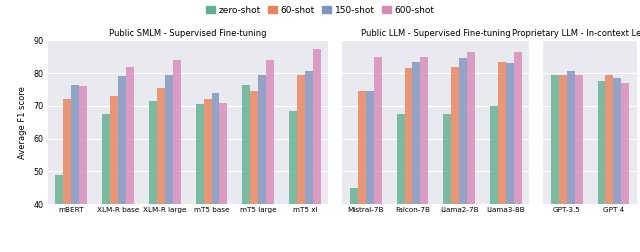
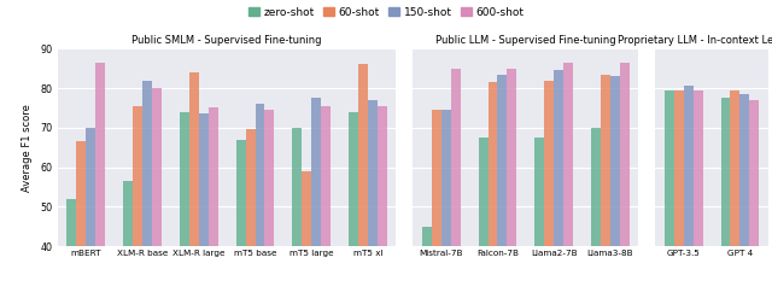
Public SMLM - Supervised Fine-tuning/zero-shot/mBERT: 49.0 -> 52.0
Public SMLM - Supervised Fine-tuning/60-shot/mBERT: 72.0 -> 66.5
Public SMLM - Supervised Fine-tuning/150-shot/mBERT: 76.5 -> 70.0
Public SMLM - Supervised Fine-tuning/600-shot/mBERT: 76.0 -> 86.5
Public SMLM - Supervised Fine-tuning/zero-shot/XLM-R base: 67.5 -> 56.5
Public SMLM - Supervised Fine-tuning/60-shot/XLM-R base: 73.0 -> 75.5
Public SMLM - Supervised Fine-tuning/150-shot/XLM-R base: 79.0 -> 82.0
Public SMLM - Supervised Fine-tuning/600-shot/XLM-R base: 82.0 -> 80.0
Public SMLM - Supervised Fine-tuning/zero-shot/XLM-R large: 71.5 -> 74.0
Public SMLM - Supervised Fine-tuning/60-shot/XLM-R large: 75.5 -> 84.0
Public SMLM - Supervised Fine-tuning/150-shot/XLM-R large: 79.5 -> 73.5
Public SMLM - Supervised Fine-tuning/600-shot/XLM-R large: 84.0 -> 75.0
Public SMLM - Supervised Fine-tuning/zero-shot/mT5 base: 70.5 -> 67.0
Public SMLM - Supervised Fine-tuning/60-shot/mT5 base: 72.0 -> 69.5
Public SMLM - Supervised Fine-tuning/150-shot/mT5 base: 74.0 -> 76.0
Public SMLM - Supervised Fine-tuning/600-shot/mT5 base: 71.0 -> 74.5
Public SMLM - Supervised Fine-tuning/zero-shot/mT5 large: 76.5 -> 70.0
Public SMLM - Supervised Fine-tuning/60-shot/mT5 large: 74.5 -> 59.0
Public SMLM - Supervised Fine-tuning/150-shot/mT5 large: 79.5 -> 77.5
Public SMLM - Supervised Fine-tuning/600-shot/mT5 large: 84.0 -> 75.5
Public SMLM - Supervised Fine-tuning/zero-shot/mT5 xl: 68.5 -> 74.0
Public SMLM - Supervised Fine-tuning/60-shot/mT5 xl: 79.5 -> 86.0
Public SMLM - Supervised Fine-tuning/150-shot/mT5 xl: 80.5 -> 77.0
Public SMLM - Supervised Fine-tuning/600-shot/mT5 xl: 87.5 -> 75.5
